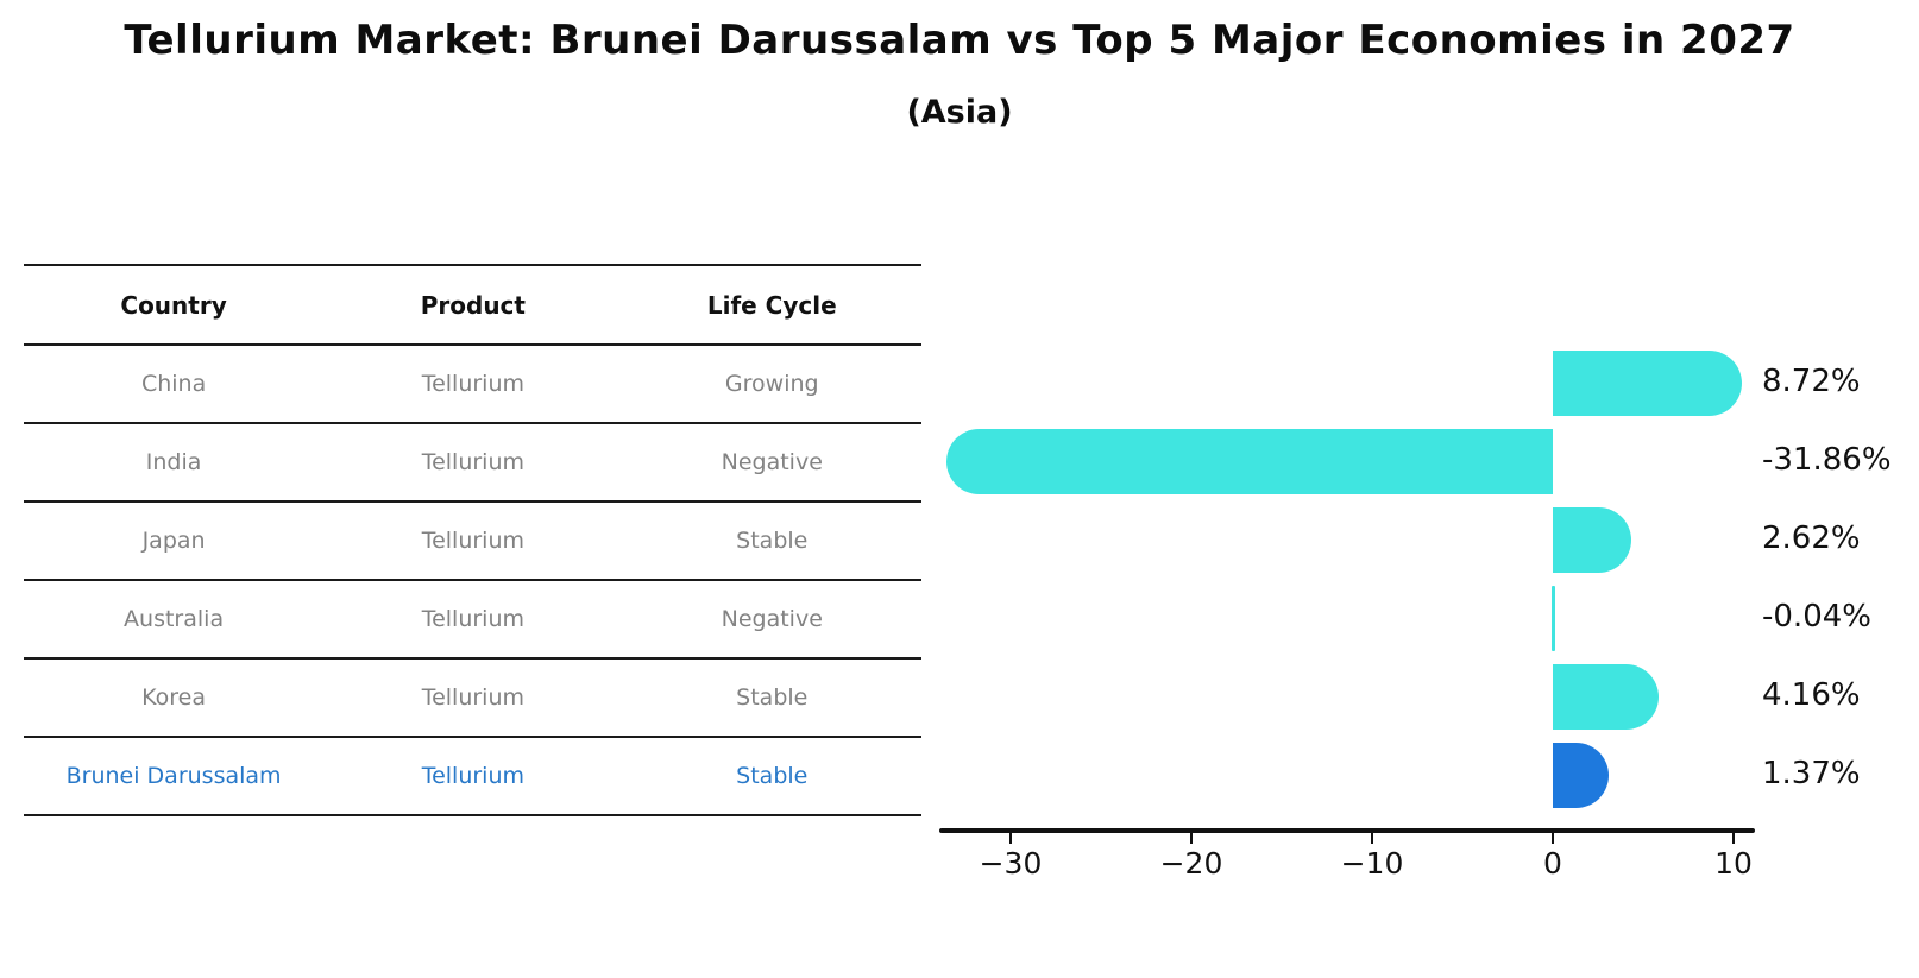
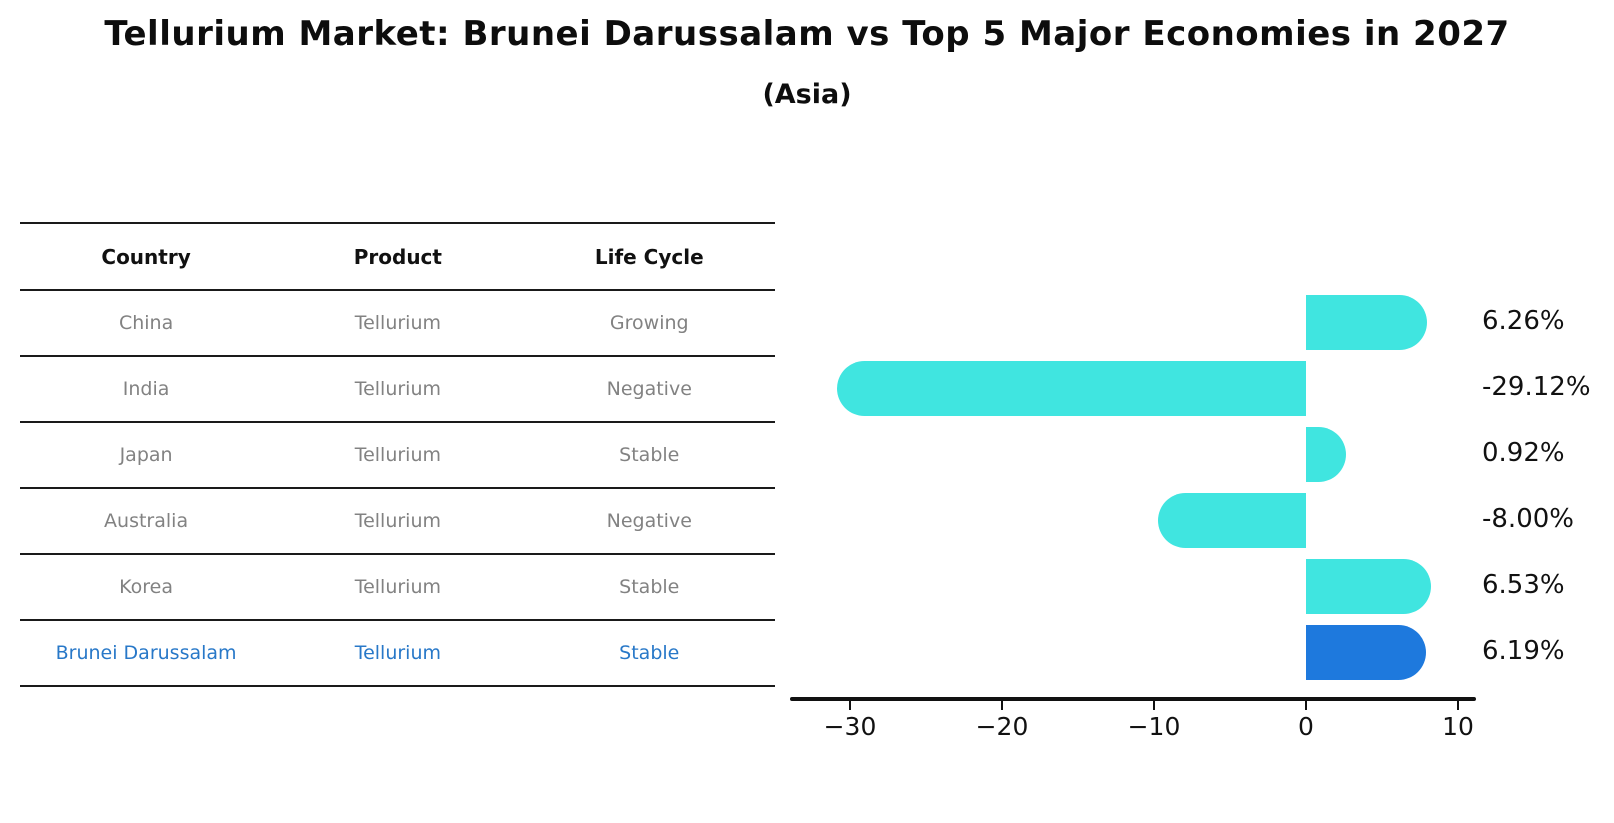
China: 8.72% -> 6.26%
India: -31.86% -> -29.12%
Japan: 2.62% -> 0.92%
Australia: -0.04% -> -8.00%
Korea: 4.16% -> 6.53%
Brunei Darussalam: 1.37% -> 6.19%
